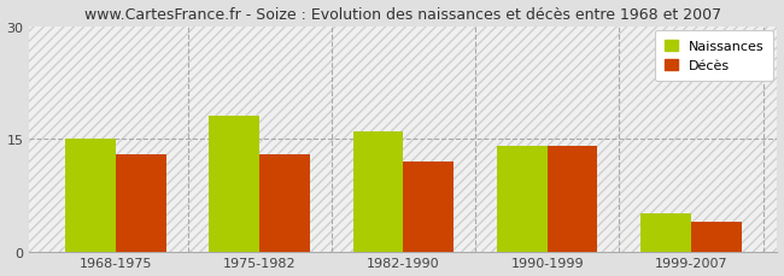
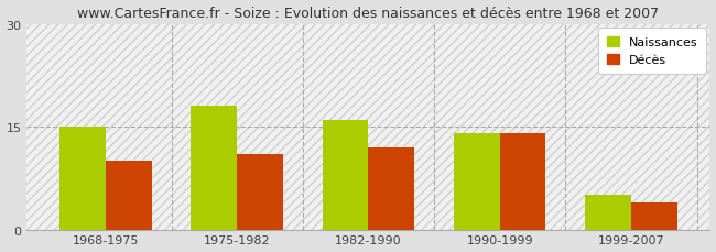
Décès/1968-1975: 13 -> 10
Décès/1975-1982: 13 -> 11
